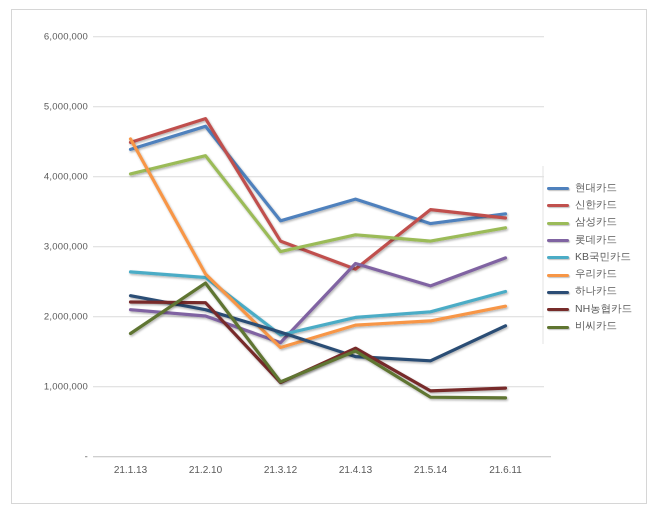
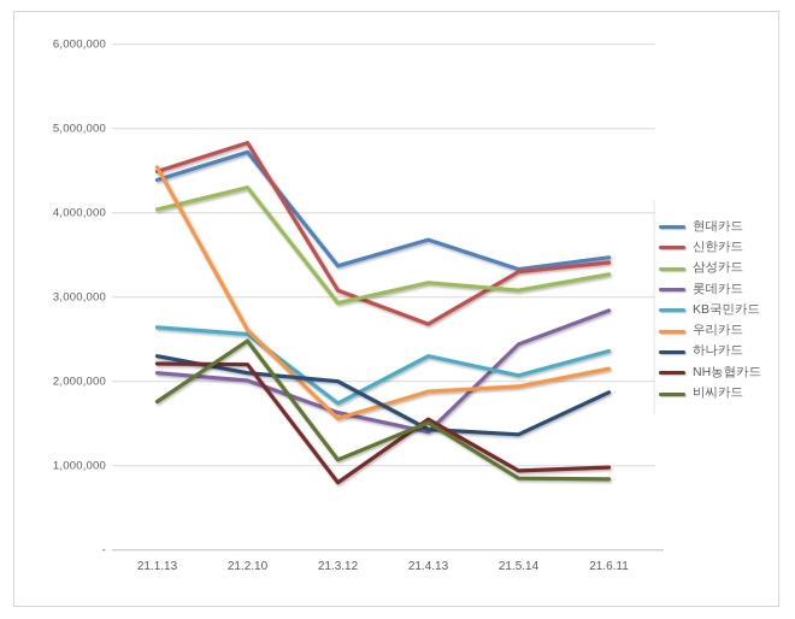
하나카드/21.3.12: 1800000 -> 2000000
NH농협카드/21.3.12: 1100000 -> 800000
롯데카드/21.4.13: 2800000 -> 1400000
KB국민카드/21.4.13: 2000000 -> 2300000
신한카드/21.5.14: 3500000 -> 3300000
